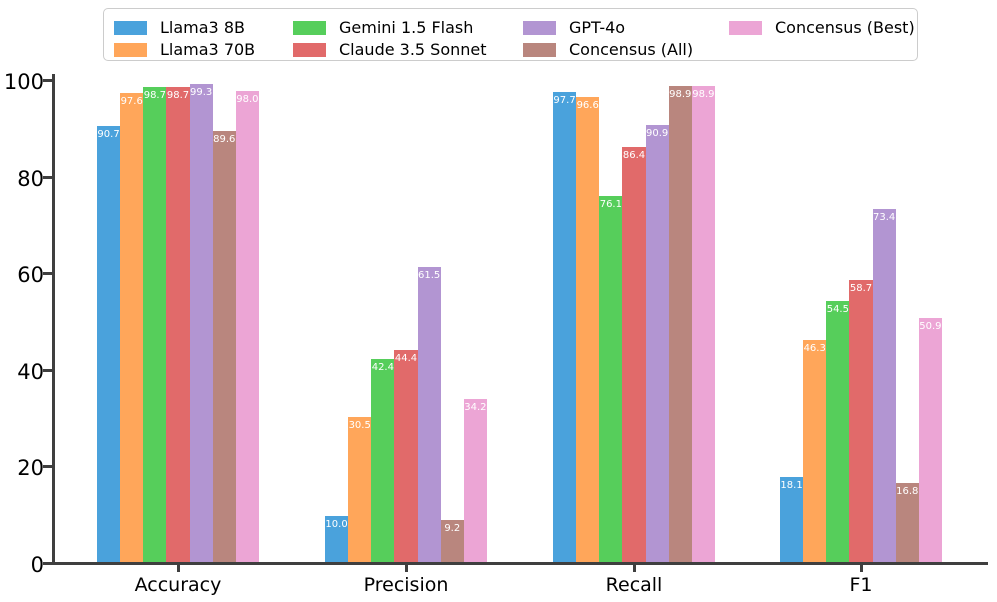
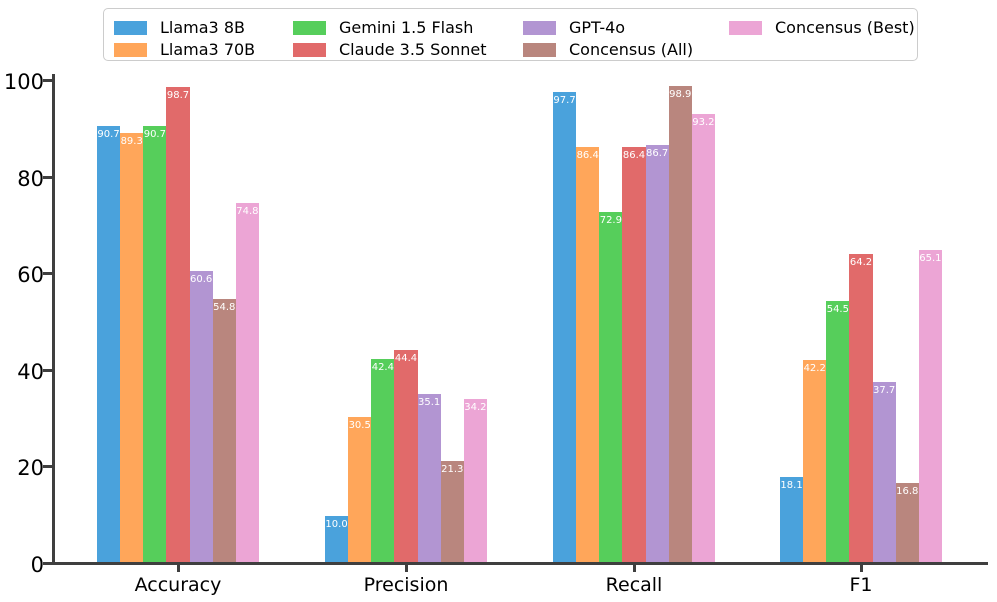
Llama3 70B/Accuracy: 97.6 -> 89.3
Gemini 1.5 Flash/Accuracy: 98.7 -> 90.7
GPT-4o/Accuracy: 99.3 -> 60.6
Concensus (All)/Accuracy: 89.6 -> 54.8
Concensus (Best)/Accuracy: 98.0 -> 74.8
GPT-4o/Precision: 61.5 -> 35.1
Concensus (All)/Precision: 9.2 -> 21.3
Llama3 70B/Recall: 96.6 -> 86.4
Gemini 1.5 Flash/Recall: 76.1 -> 72.9
GPT-4o/Recall: 90.9 -> 86.7
Concensus (Best)/Recall: 98.9 -> 93.2
Llama3 70B/F1: 46.3 -> 42.2
Claude 3.5 Sonnet/F1: 58.7 -> 64.2
GPT-4o/F1: 73.4 -> 37.7
Concensus (Best)/F1: 50.9 -> 65.1
